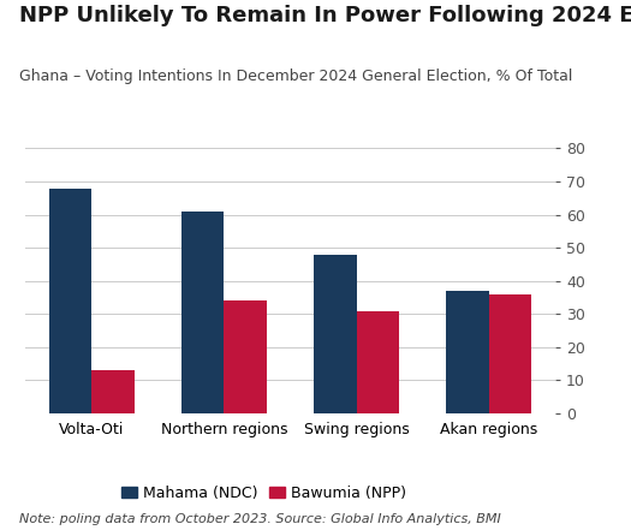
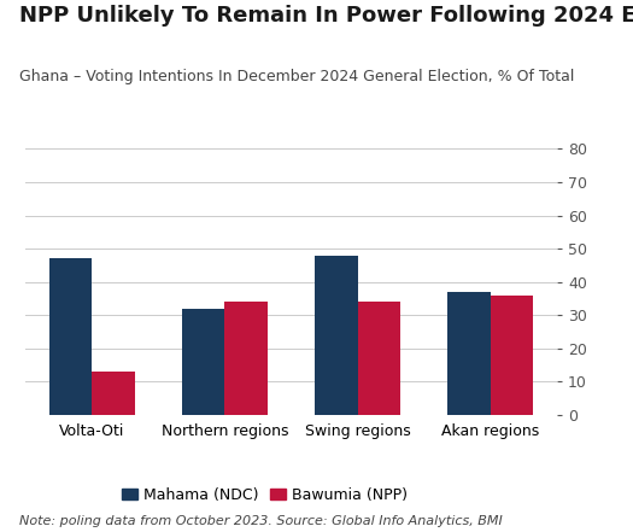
Mahama (NDC)/Volta-Oti: 68 -> 47
Mahama (NDC)/Northern regions: 61 -> 32
Bawumia (NPP)/Swing regions: 31 -> 34
